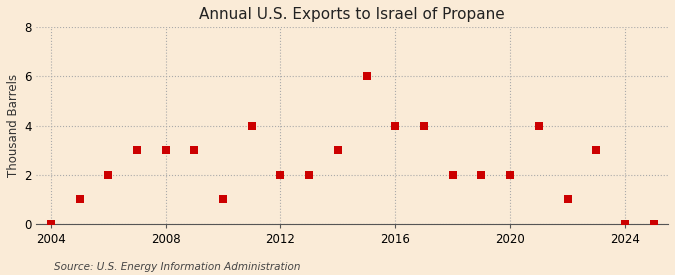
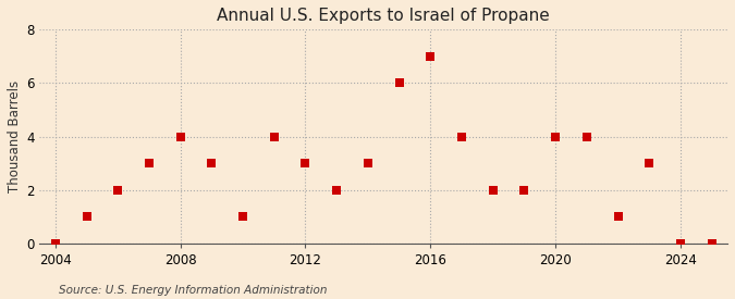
2008: 3 -> 4
2012: 2 -> 3
2016: 4 -> 7
2020: 2 -> 4
